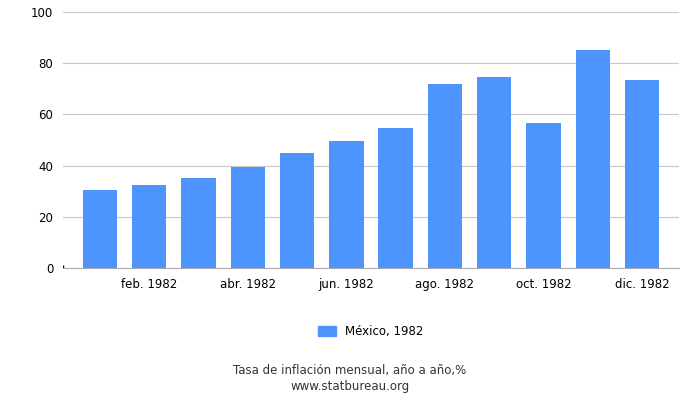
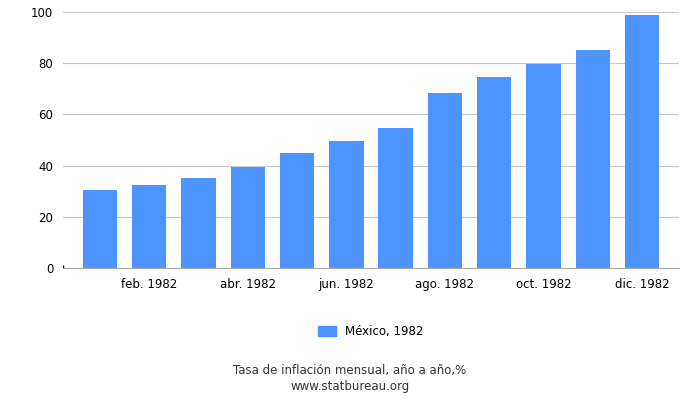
ago. 1982: 72.0 -> 68.5
oct. 1982: 56.5 -> 79.5
dic. 1982: 73.5 -> 98.8
